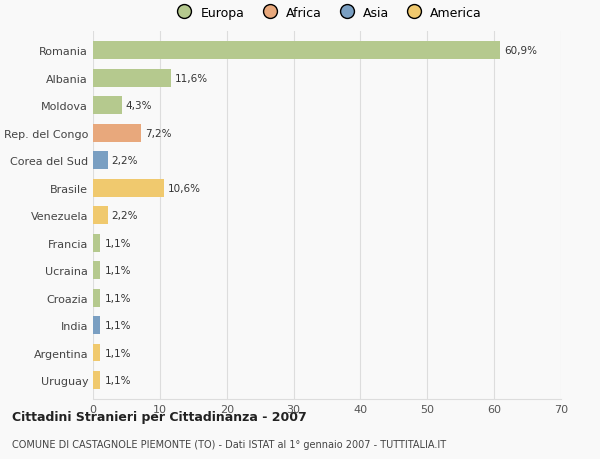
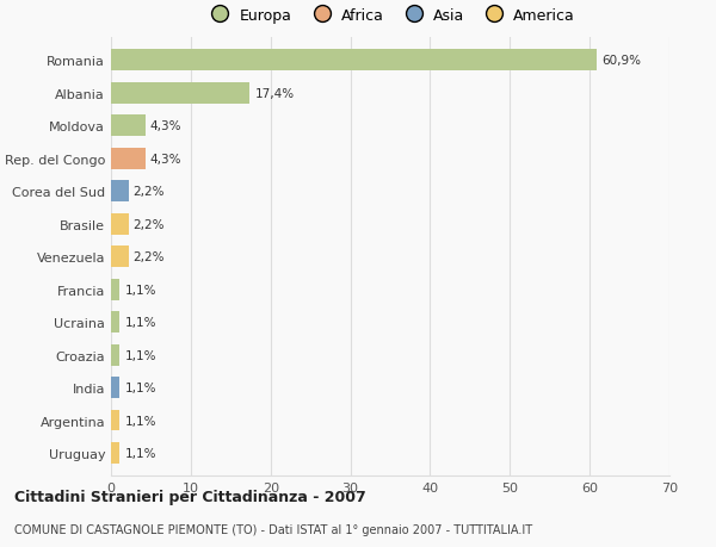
Albania: 11,6% -> 17,4%
Rep. del Congo: 7,2% -> 4,3%
Brasile: 10,6% -> 2,2%
